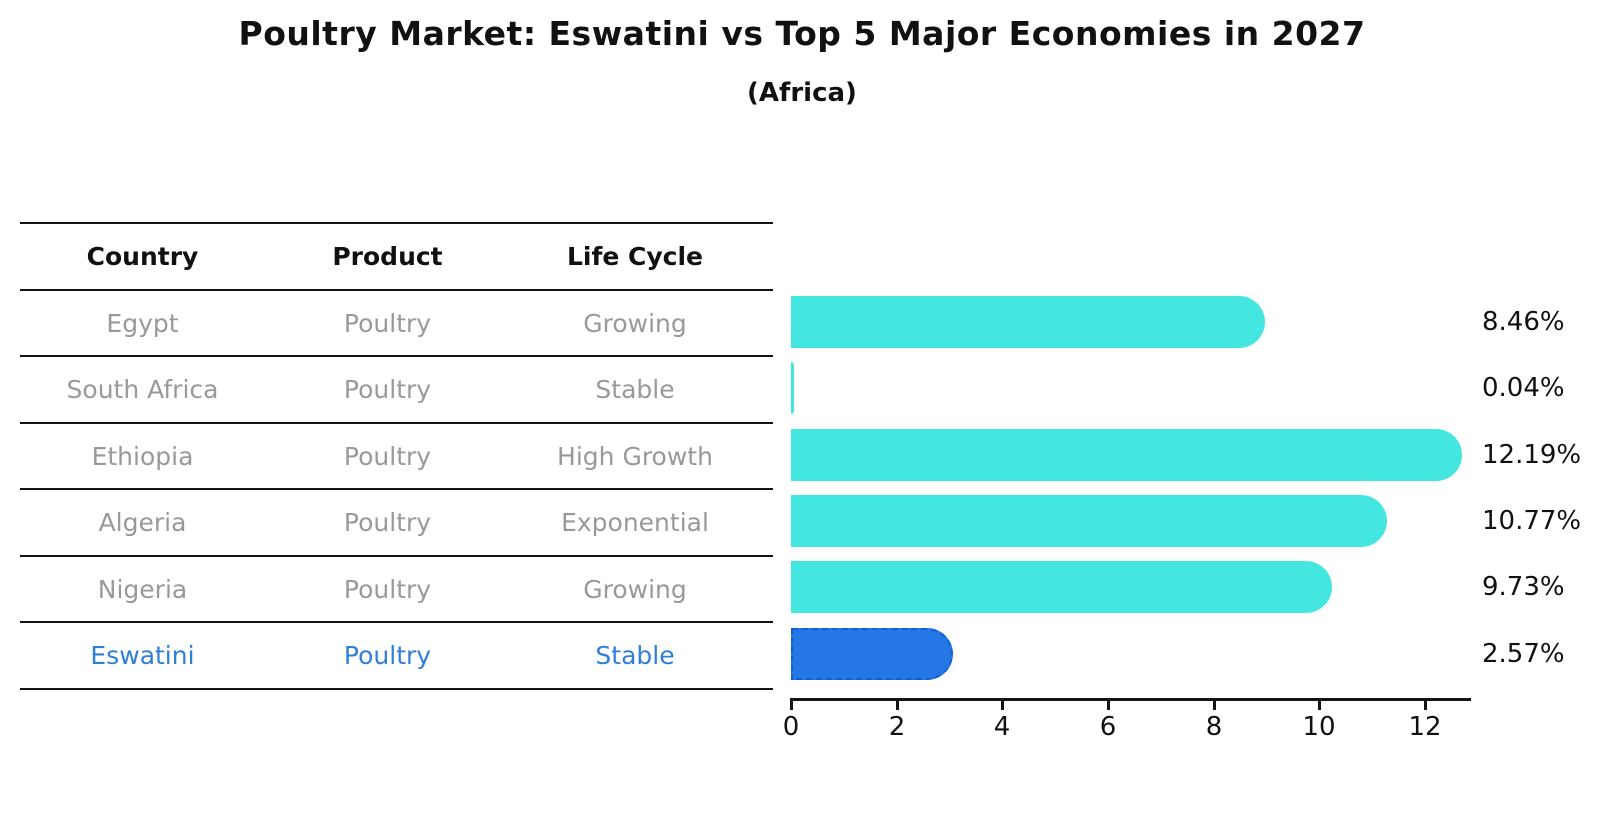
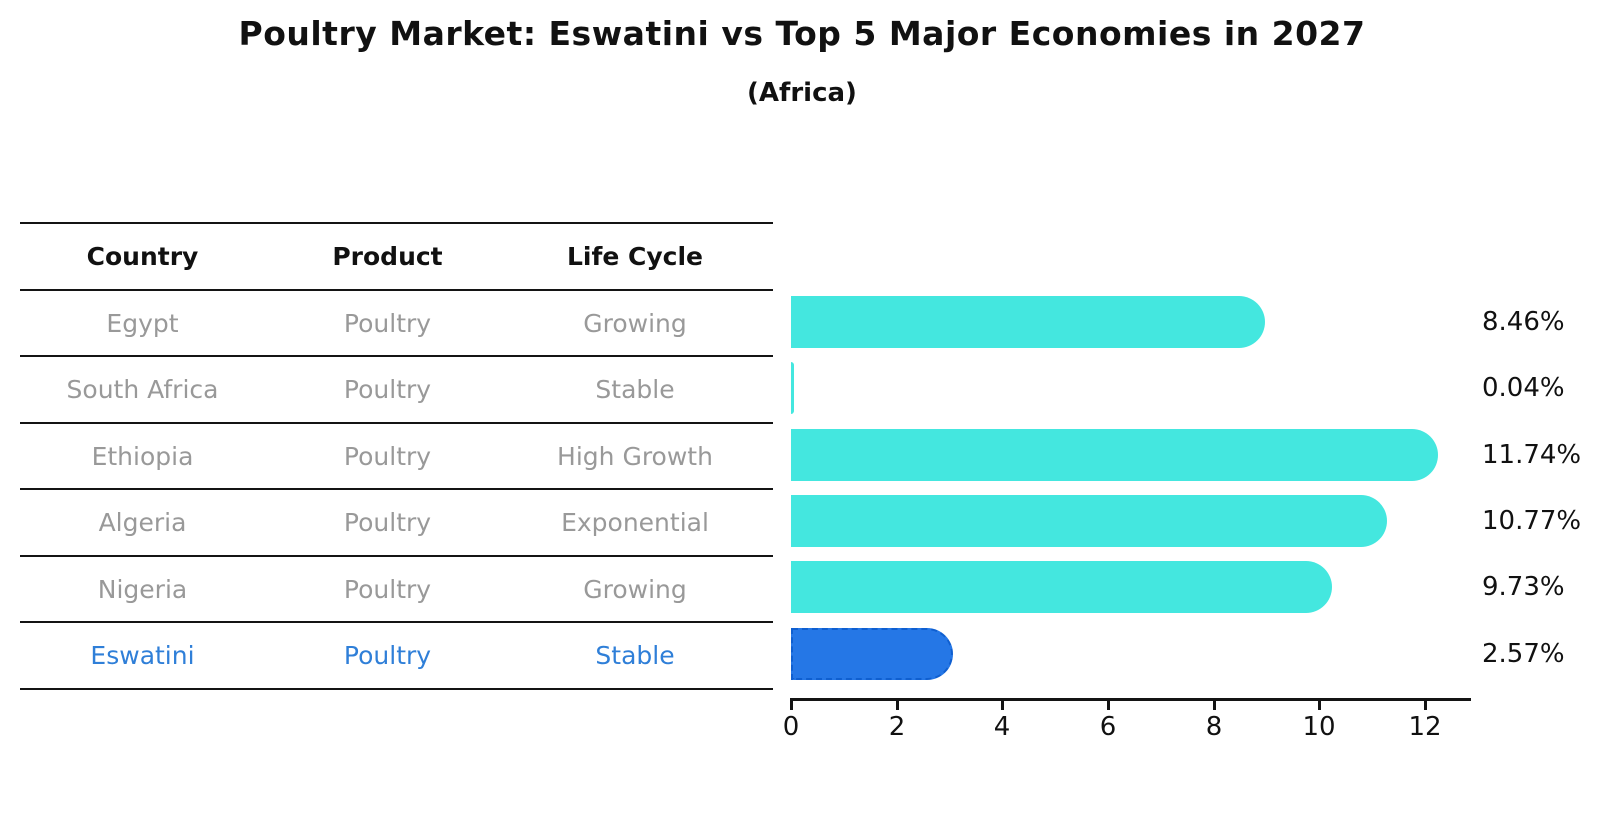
Ethiopia: 12.19% -> 11.74%
